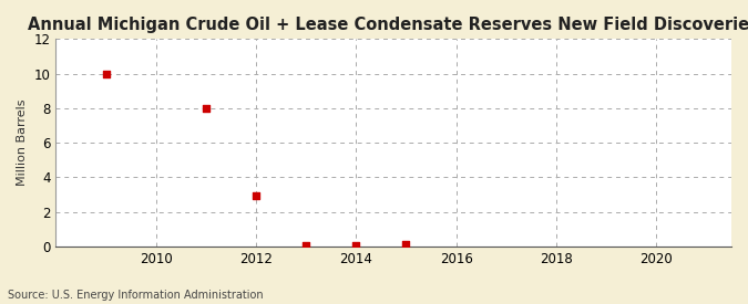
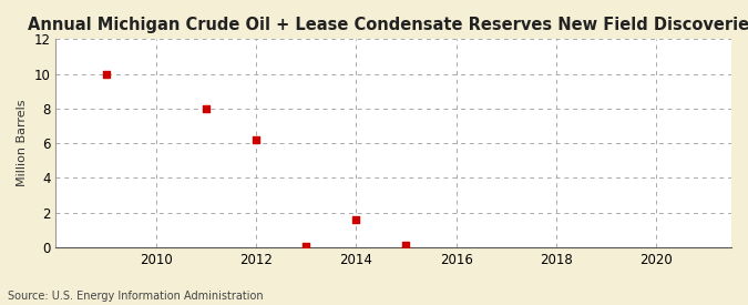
2012: 3.0 -> 6.2
2014: 0.1 -> 1.6
